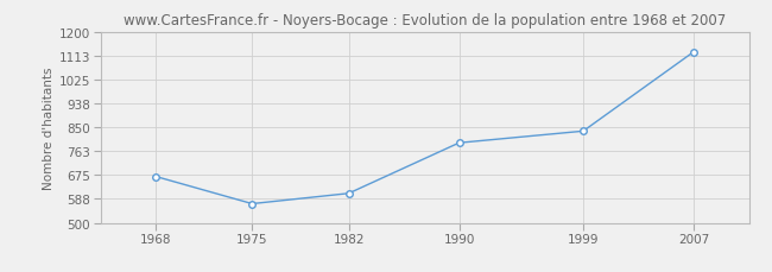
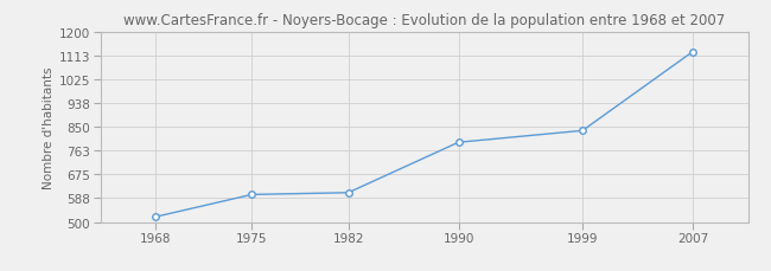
1968: 670 -> 519
1975: 570 -> 601
